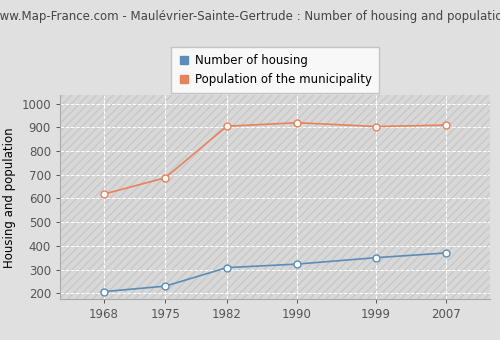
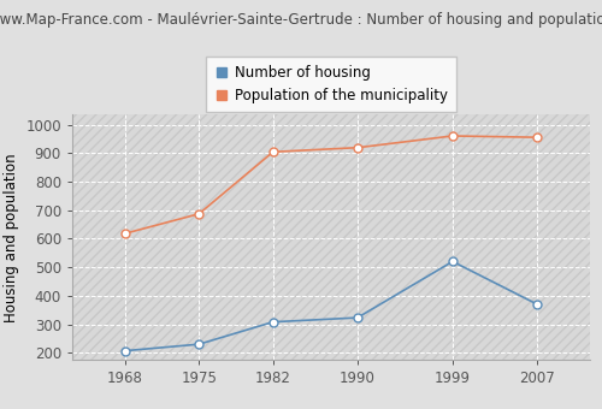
Number of housing/1999: 350 -> 520
Population of the municipality/1999: 903 -> 960
Population of the municipality/2007: 909 -> 955
